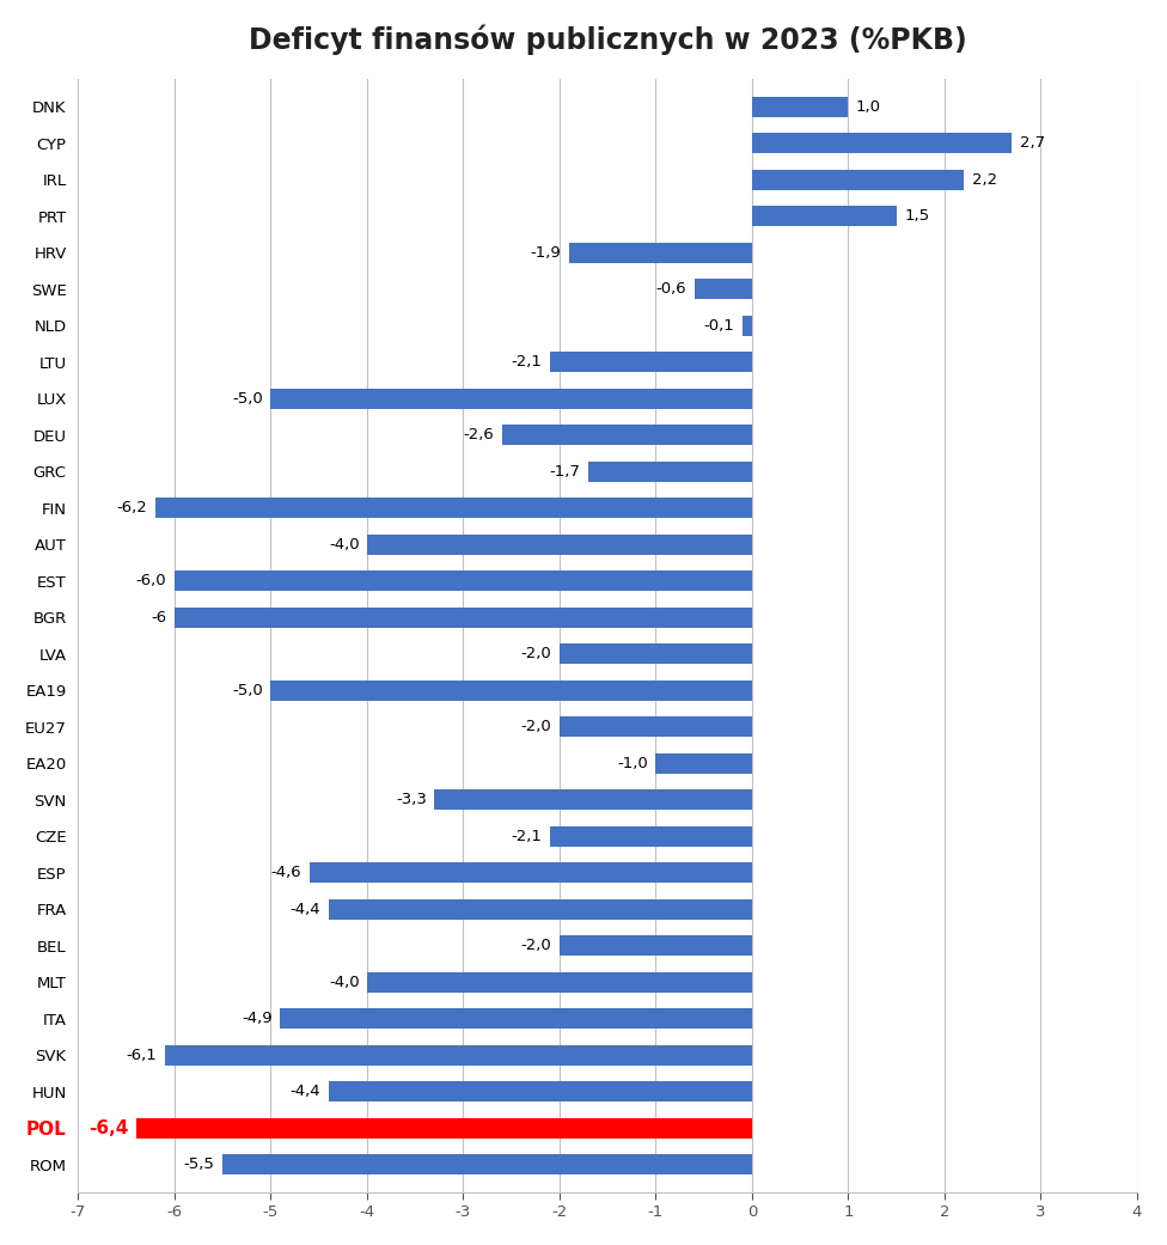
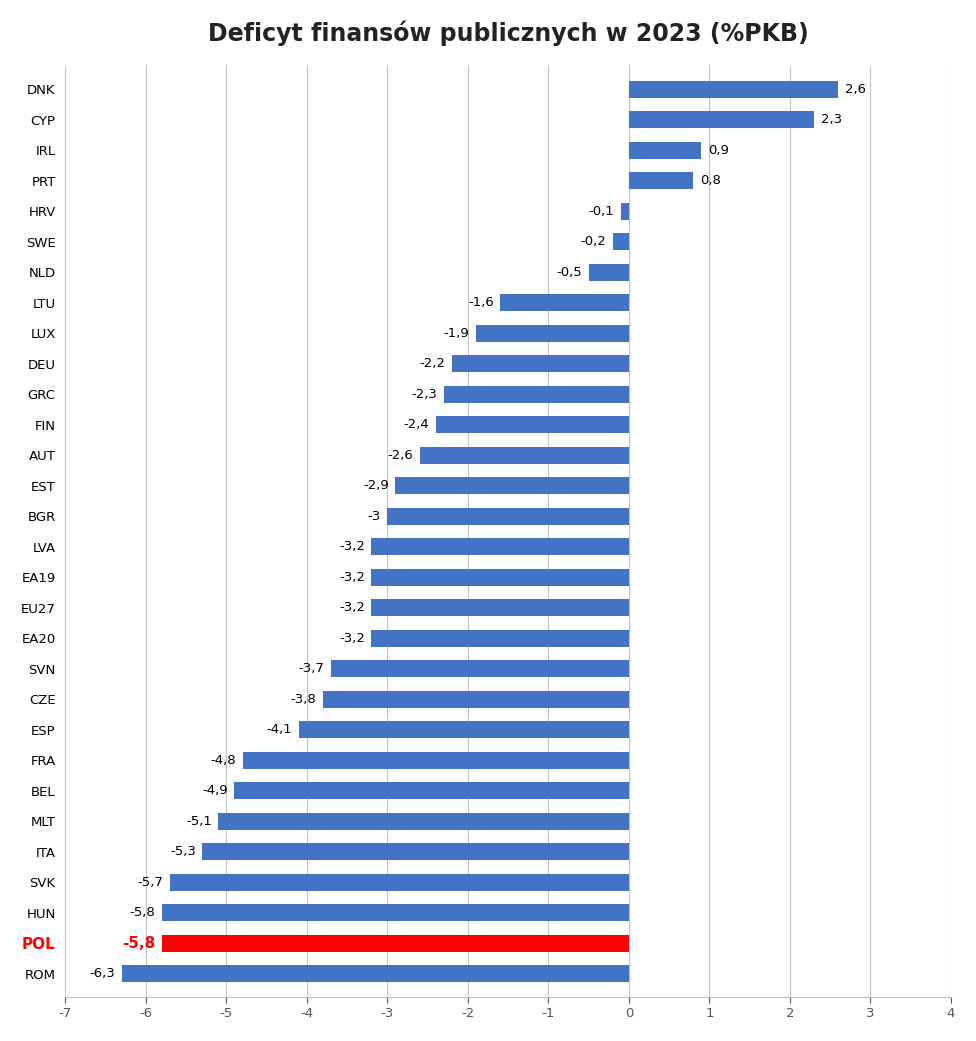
DNK: 1,0 -> 2,6
CYP: 2,7 -> 2,3
IRL: 2,2 -> 0,9
PRT: 1,5 -> 0,8
HRV: -1,9 -> -0,1
SWE: -0,6 -> -0,2
NLD: -0,1 -> -0,5
LTU: -2,1 -> -1,6
LUX: -5,0 -> -1,9
DEU: -2,6 -> -2,2
GRC: -1,7 -> -2,3
FIN: -6,2 -> -2,4
AUT: -4,0 -> -2,6
EST: -6 -> -3
BGR: -6 -> -3
LVA: -2,0 -> -3,2
EA19: -5,0 -> -3,2
EU27: -2,0 -> -3,2
EA20: -1,0 -> -3,2
SVN: -3,3 -> -3,7
CZE: -2,1 -> -3,8
ESP: -4,6 -> -4,1
FRA: -4,4 -> -4,8
BEL: -2,0 -> -4,9
MLT: -4,0 -> -5,1
ITA: -4,9 -> -5,3
SVK: -6,1 -> -5,7
HUN: -4,4 -> -5,8
POL: -6,4 -> -5,8
ROM: -5,5 -> -6,3
